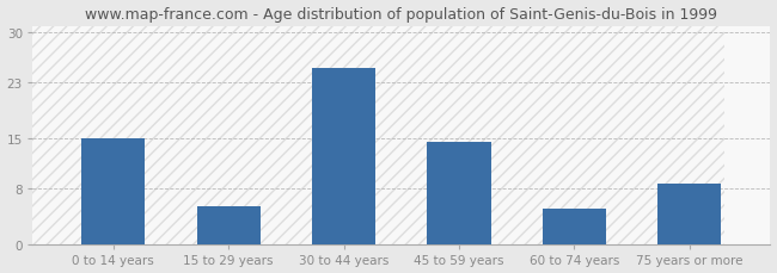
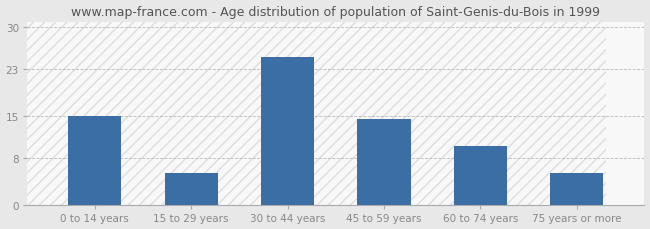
60 to 74 years: 5.0 -> 10.0
75 years or more: 8.6 -> 5.5
